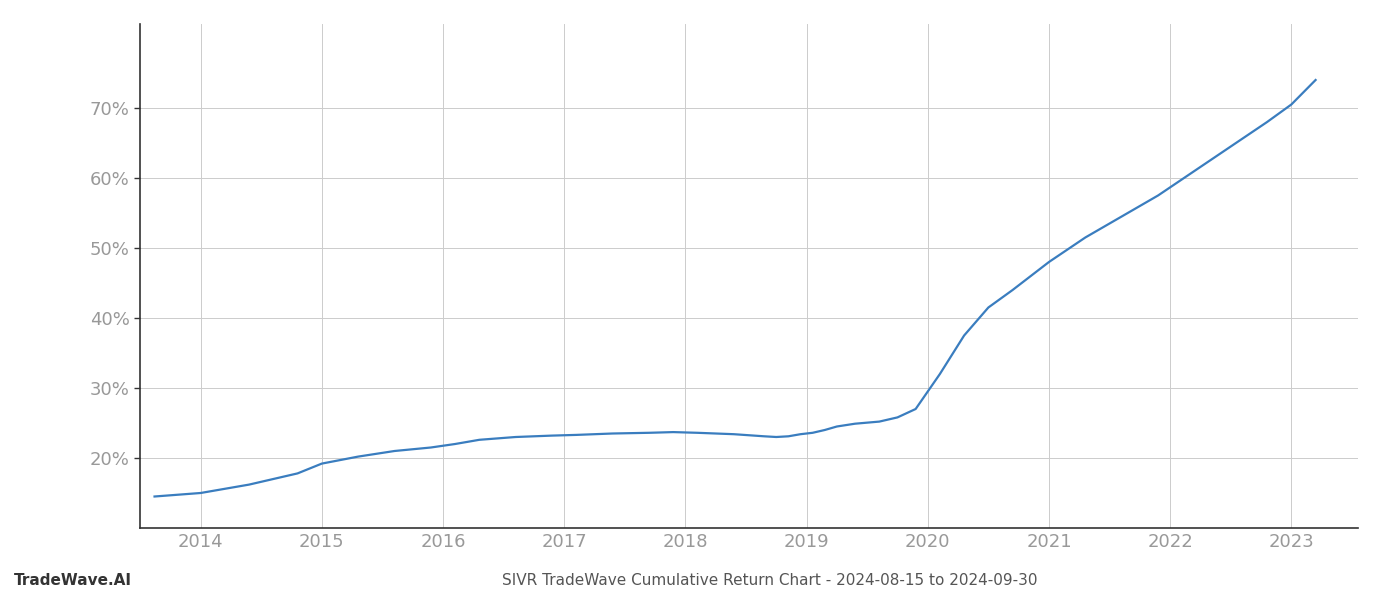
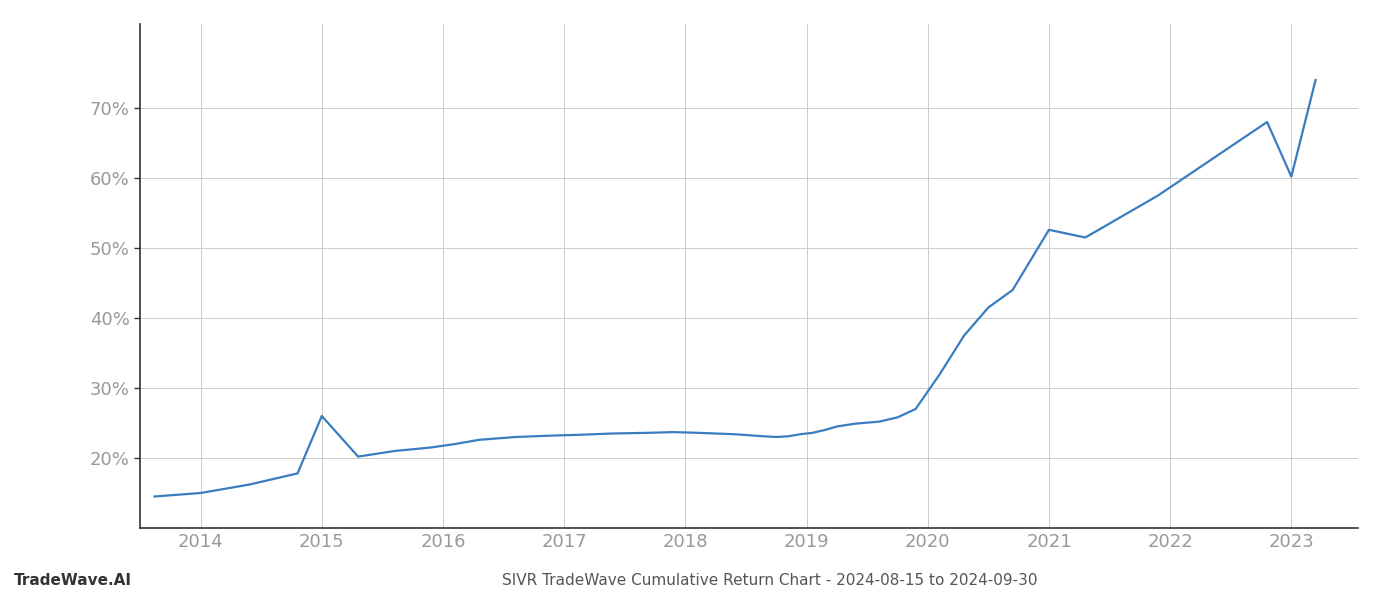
2015: 19.2% -> 26.0%
2021: 48.0% -> 52.6%
2023: 70.5% -> 60.2%
